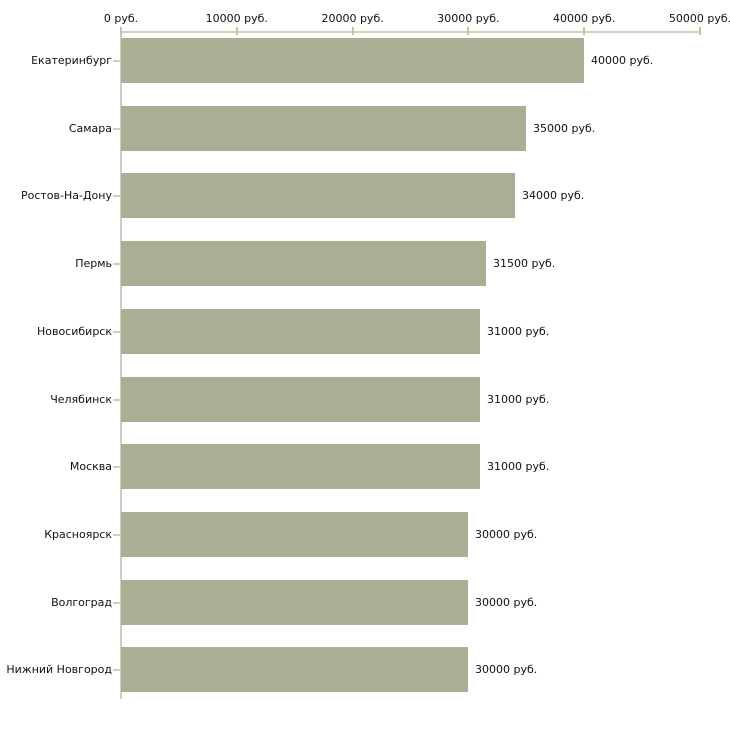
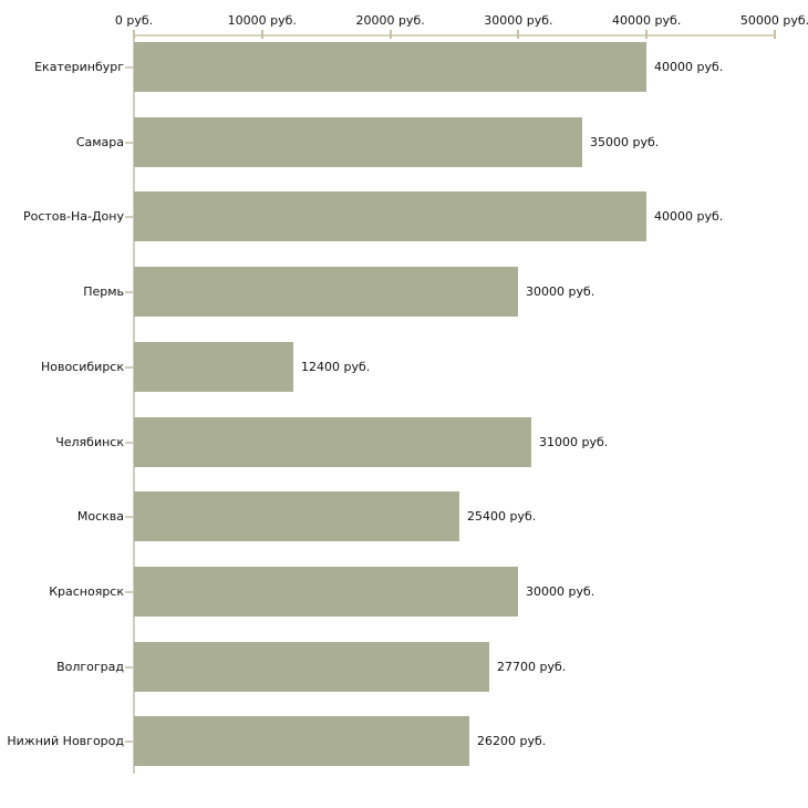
Ростов-На-Дону: 34000 -> 40000
Пермь: 31500 -> 30000
Новосибирск: 31000 -> 12400
Москва: 31000 -> 25400
Волгоград: 30000 -> 27700
Нижний Новгород: 30000 -> 26200
